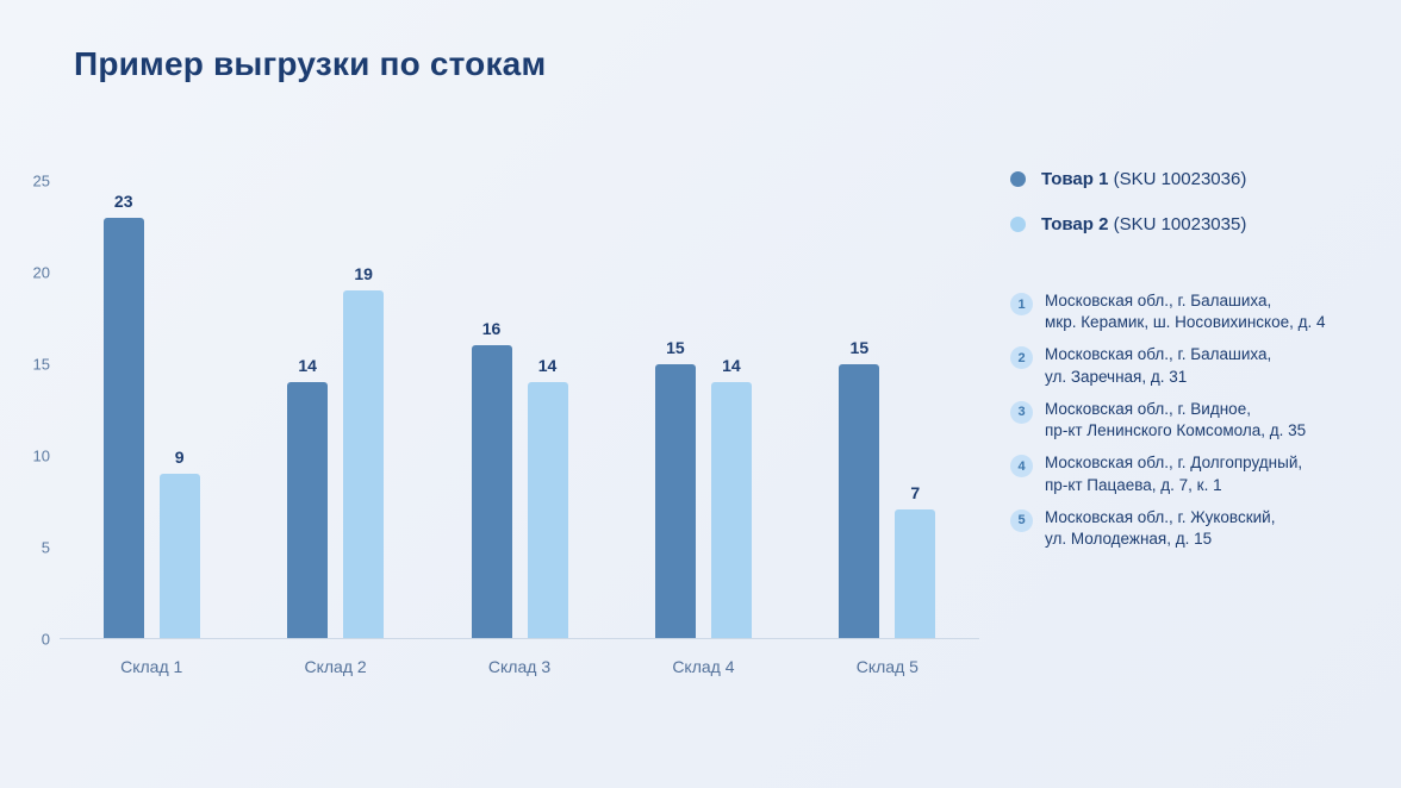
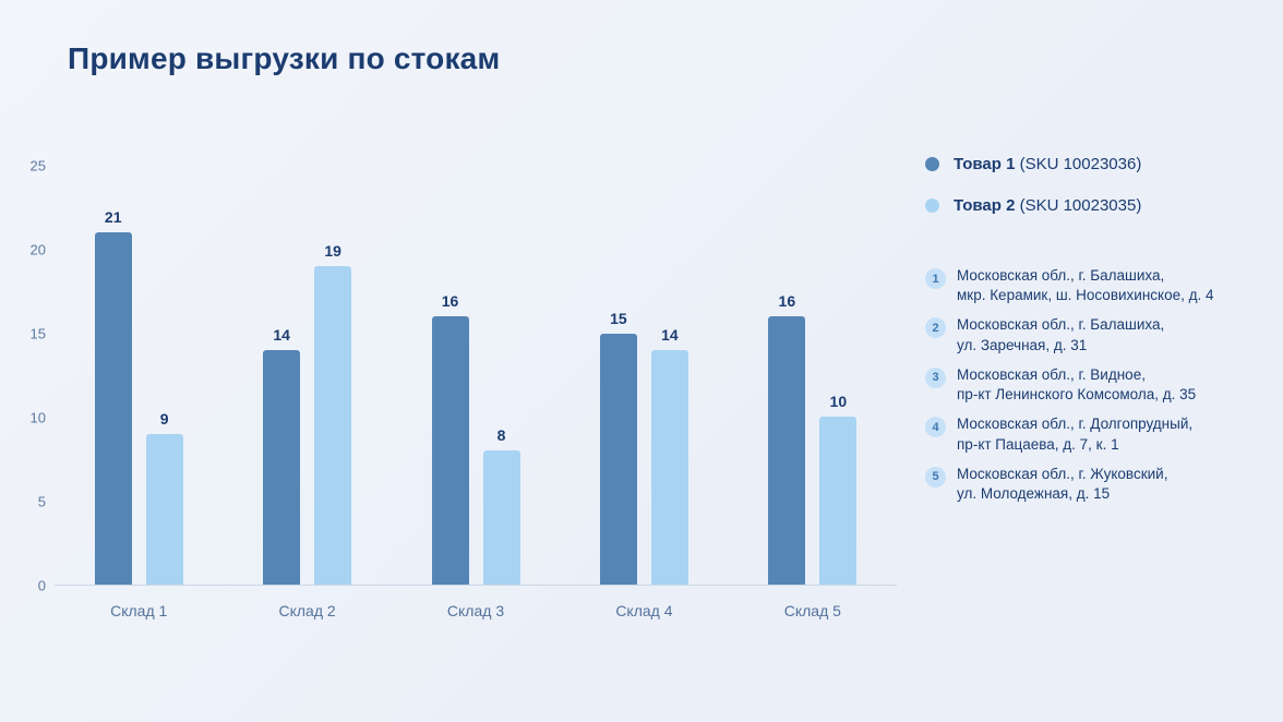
Товар 1/Склад 1: 23 -> 21
Товар 2/Склад 3: 14 -> 8
Товар 1/Склад 5: 15 -> 16
Товар 2/Склад 5: 7 -> 10
